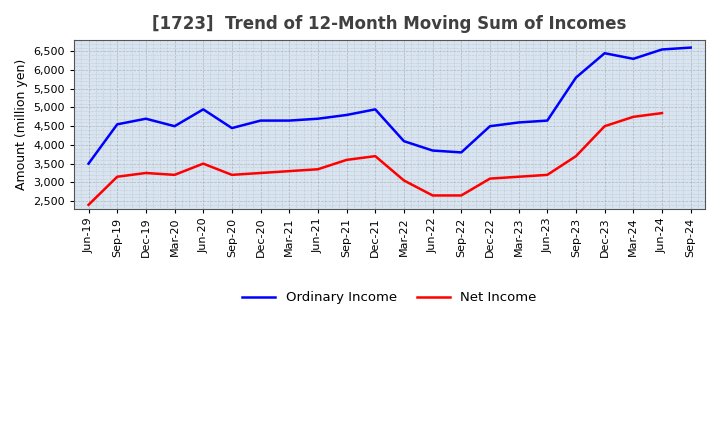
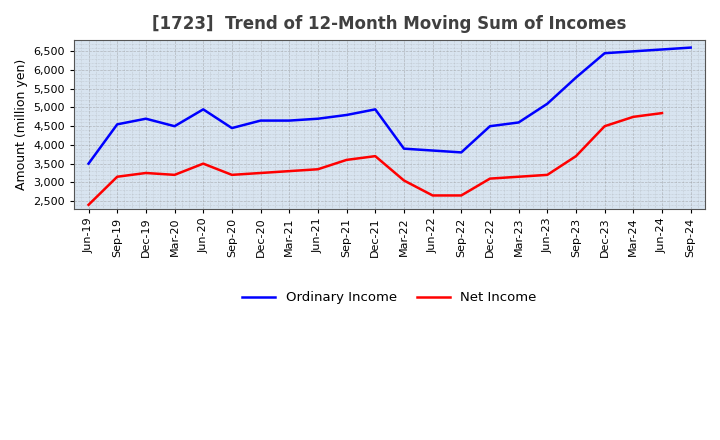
Ordinary Income/Mar-22: 4,100 -> 3,900
Ordinary Income/Jun-23: 4,650 -> 5,100
Ordinary Income/Mar-24: 6,300 -> 6,500
